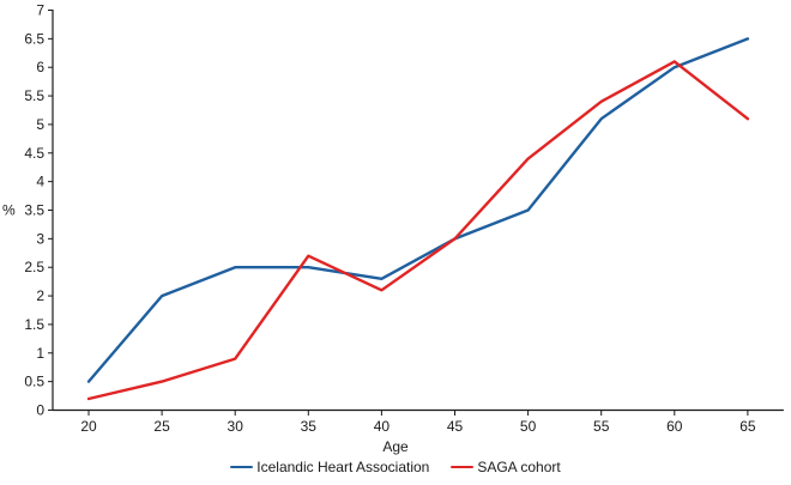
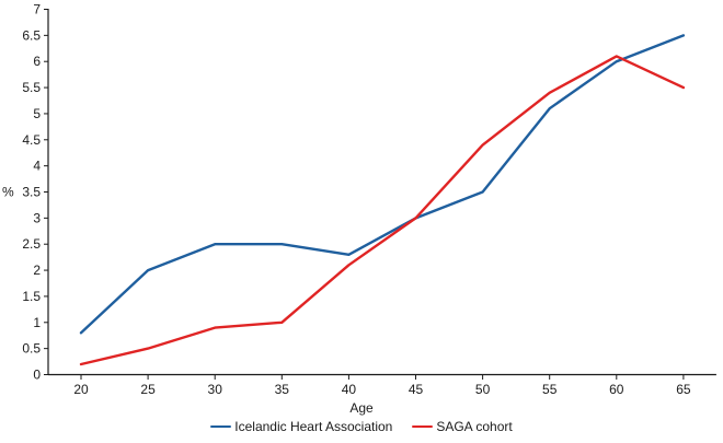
Icelandic Heart Association/20: 0.5 -> 0.8
SAGA cohort/35: 2.7 -> 1.0
SAGA cohort/65: 5.1 -> 5.5
